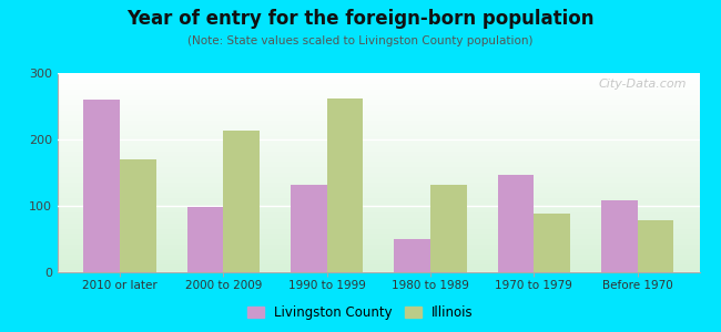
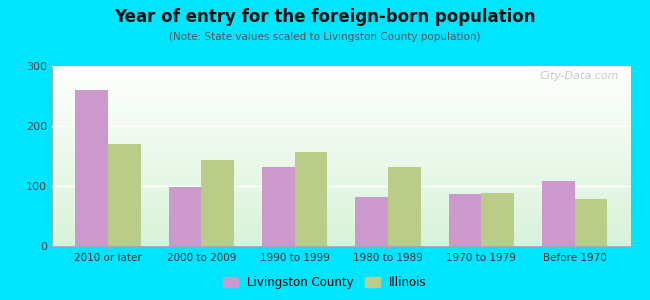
Illinois/2000 to 2009: 214 -> 143
Illinois/1990 to 1999: 262 -> 157
Livingston County/1980 to 1989: 50 -> 82
Livingston County/1970 to 1979: 146 -> 87
